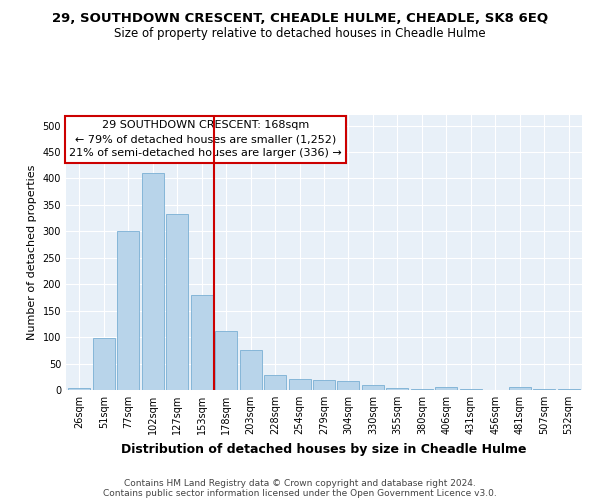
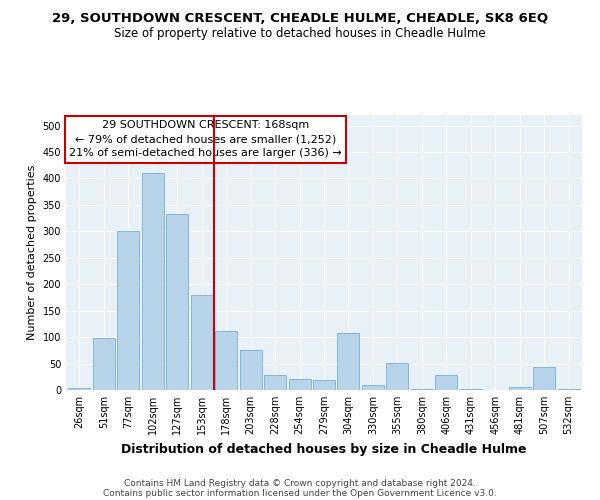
304sqm: 17 -> 108
355sqm: 3 -> 52
406sqm: 6 -> 28
507sqm: 1 -> 44
